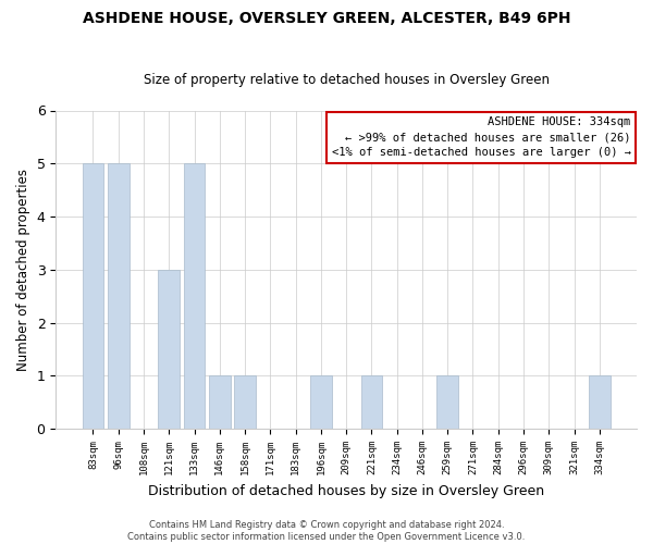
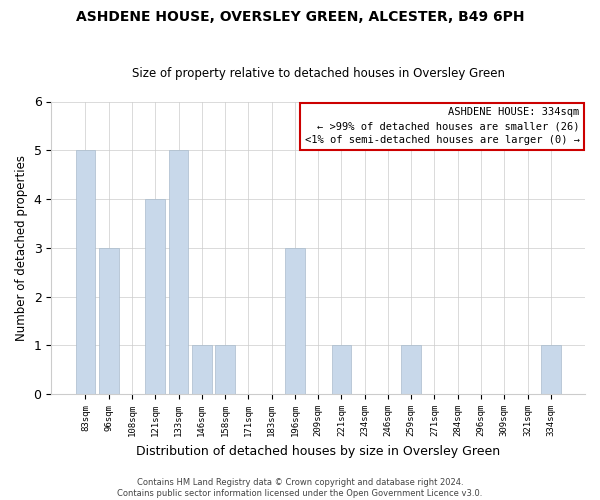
96sqm: 5 -> 3
121sqm: 3 -> 4
196sqm: 1 -> 3
